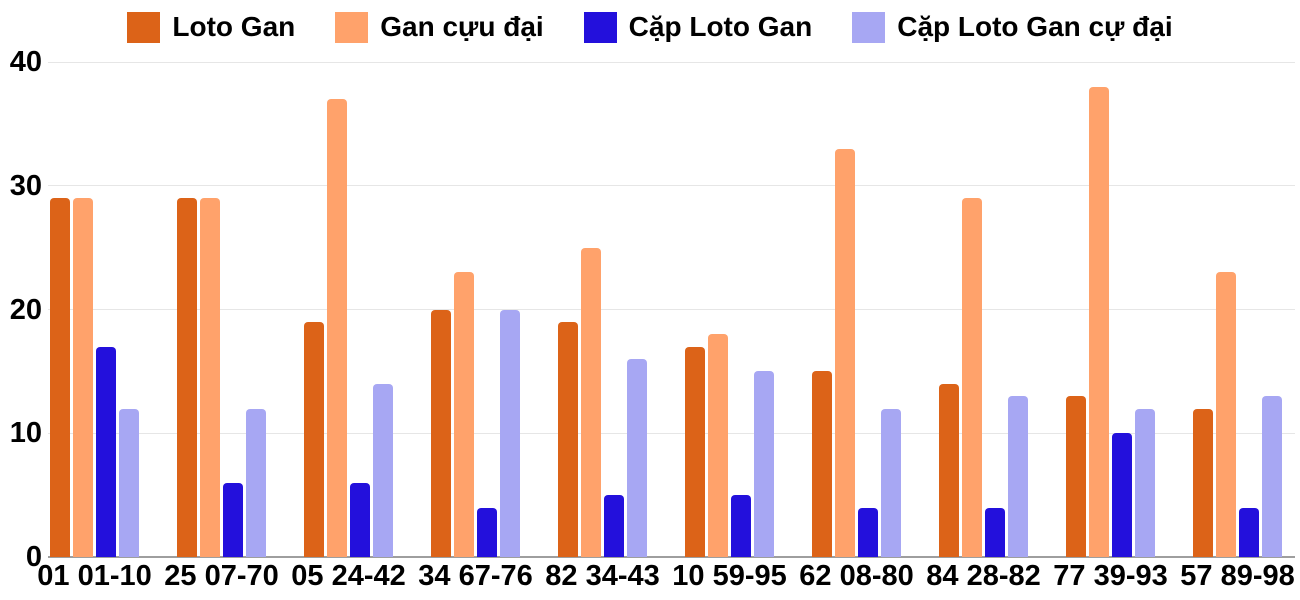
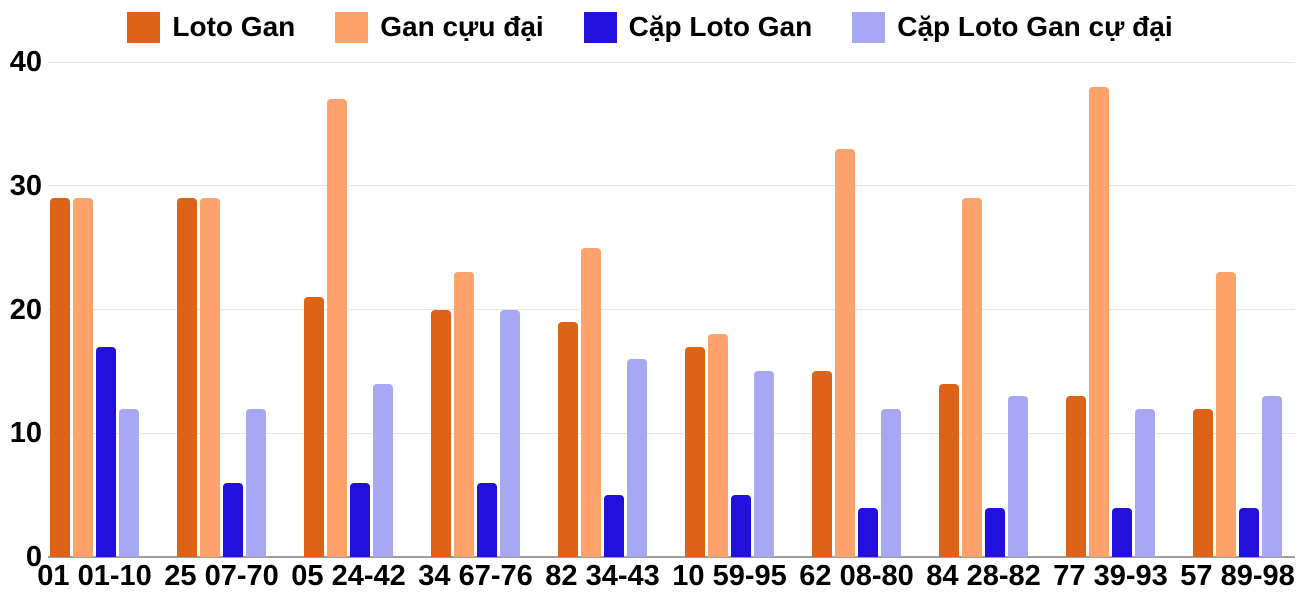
Loto Gan/05 24-42: 19 -> 21
Cặp Loto Gan/34 67-76: 4 -> 6
Cặp Loto Gan/77 39-93: 10 -> 4
